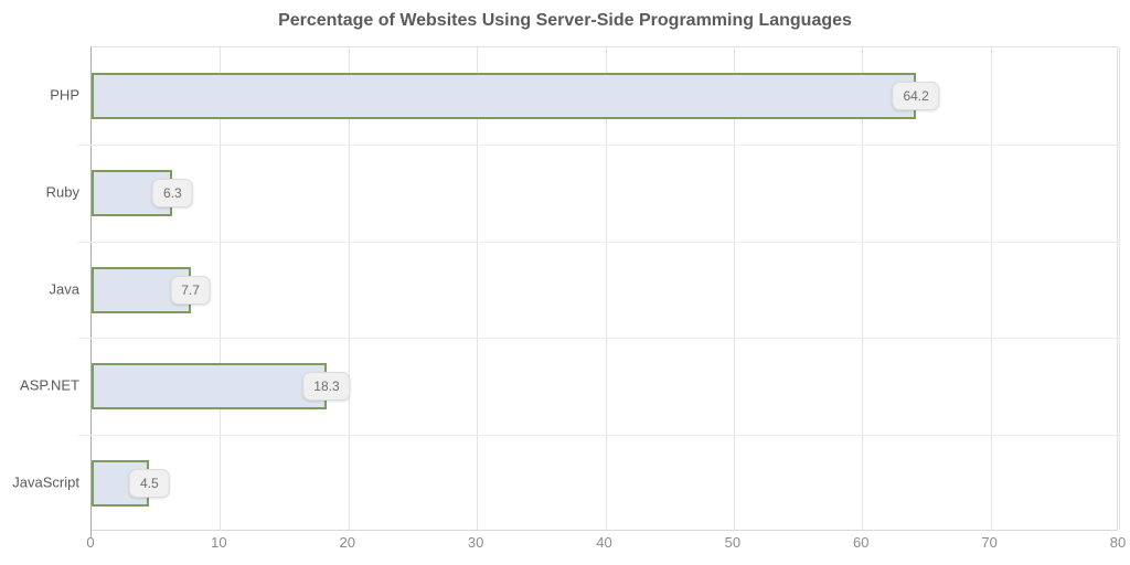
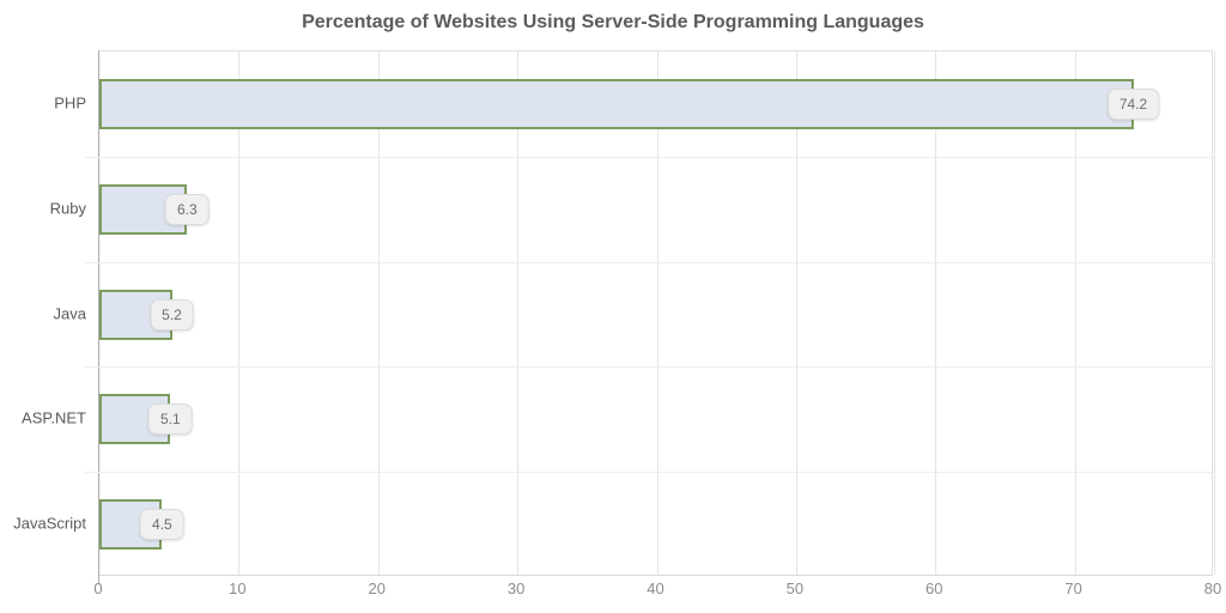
PHP: 64.2 -> 74.2
Java: 7.7 -> 5.2
ASP.NET: 18.3 -> 5.1
